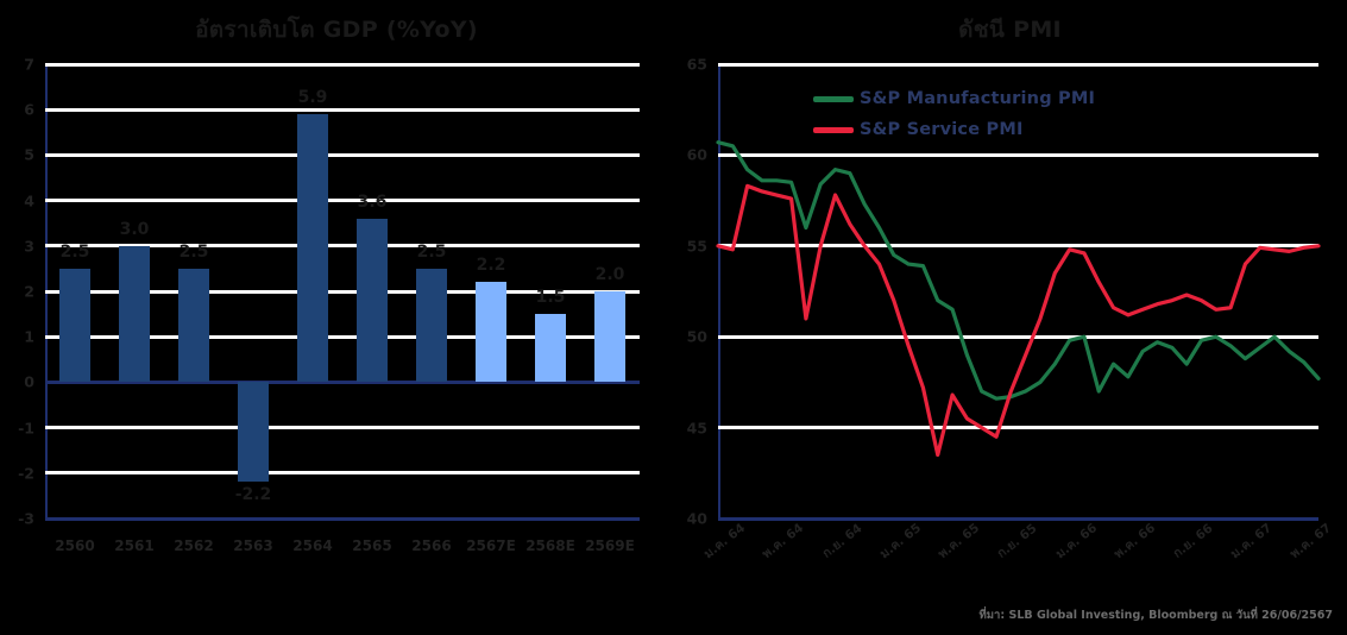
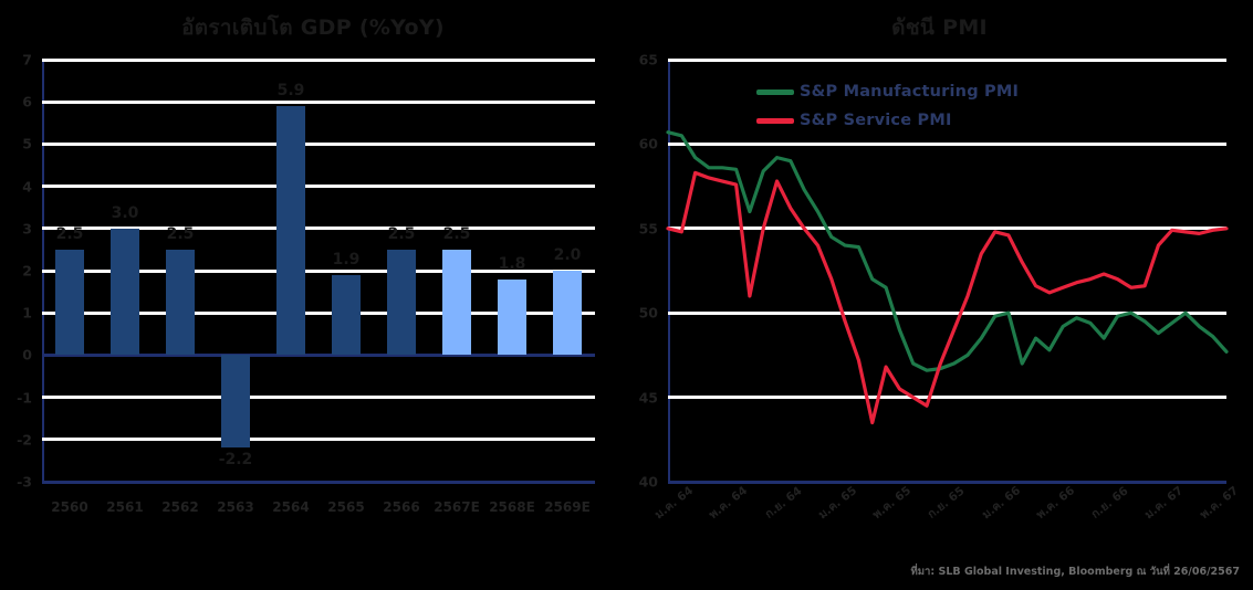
อัตราเติบโต GDP (%YoY)/2565: 3.6 -> 1.9
อัตราเติบโต GDP (%YoY)/2567E: 2.2 -> 2.5
อัตราเติบโต GDP (%YoY)/2568E: 1.5 -> 1.8
